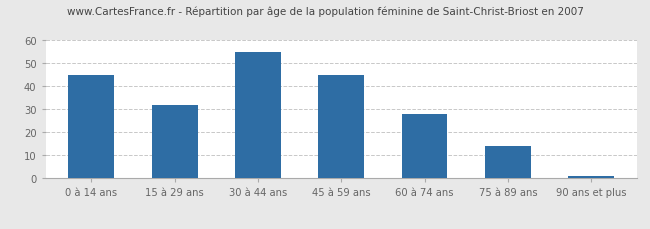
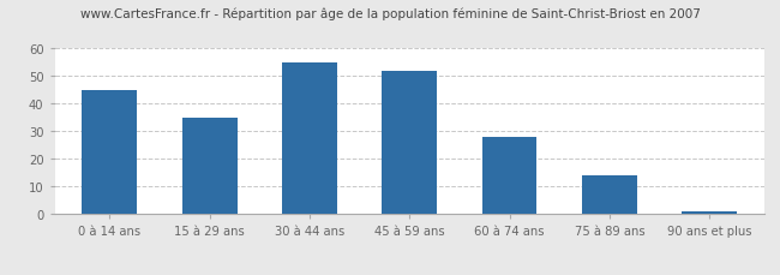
15 à 29 ans: 32 -> 35
45 à 59 ans: 45 -> 52
